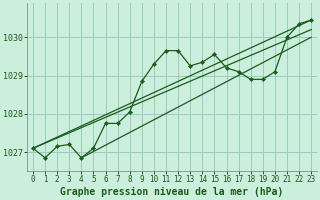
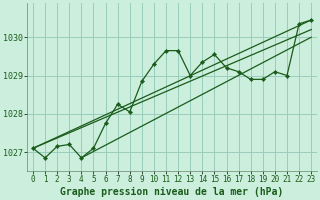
7: 1027.75 -> 1028.25
13: 1029.25 -> 1029.00
21: 1030.00 -> 1029.00
